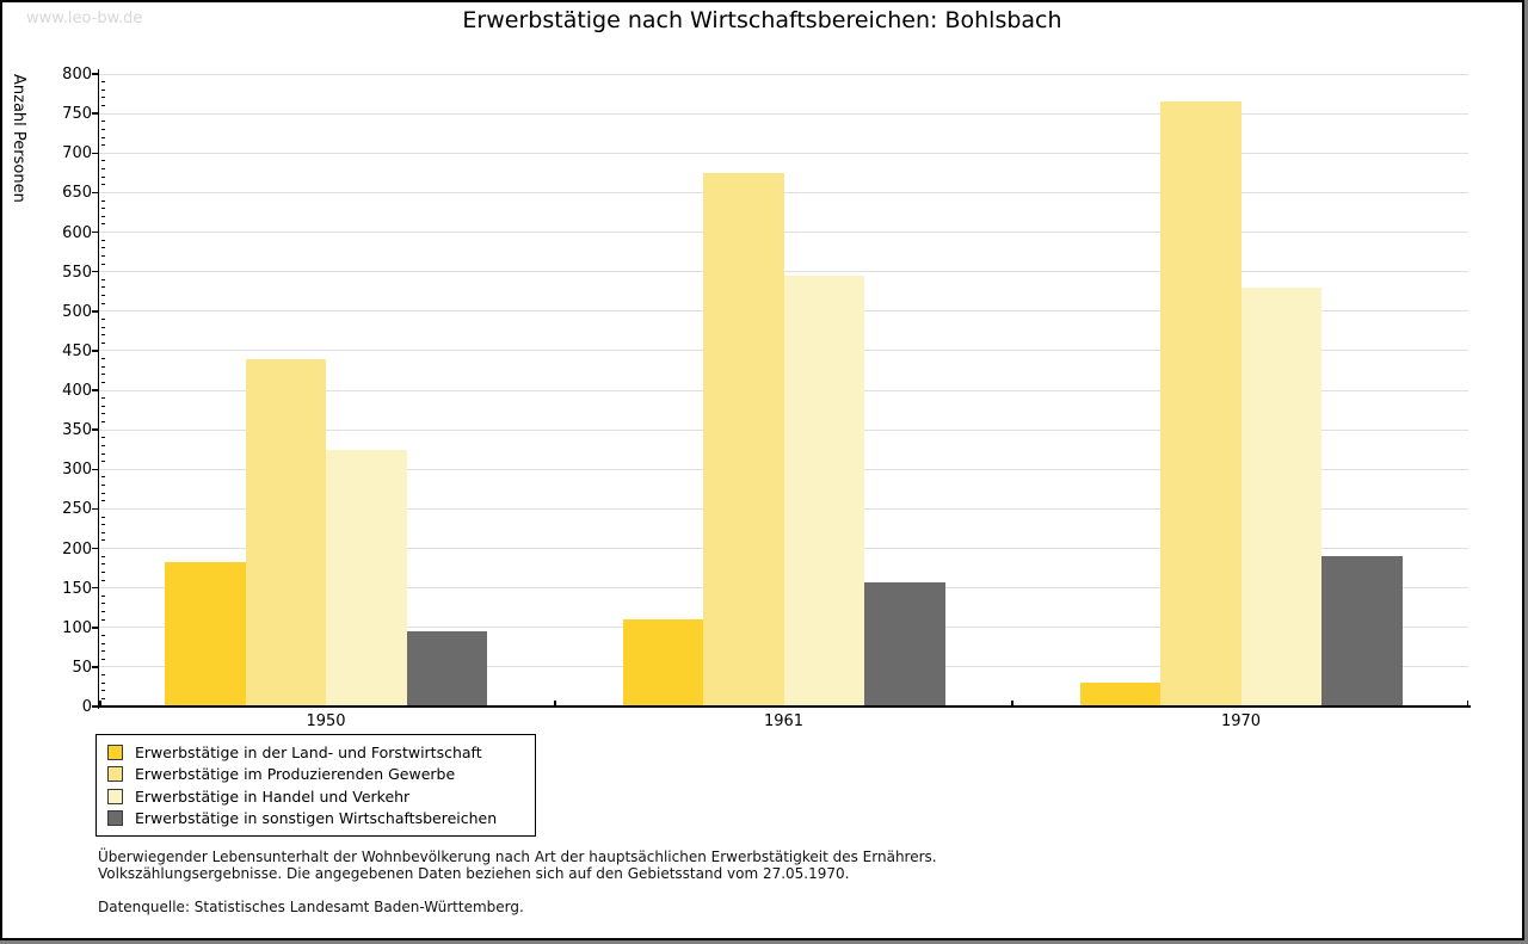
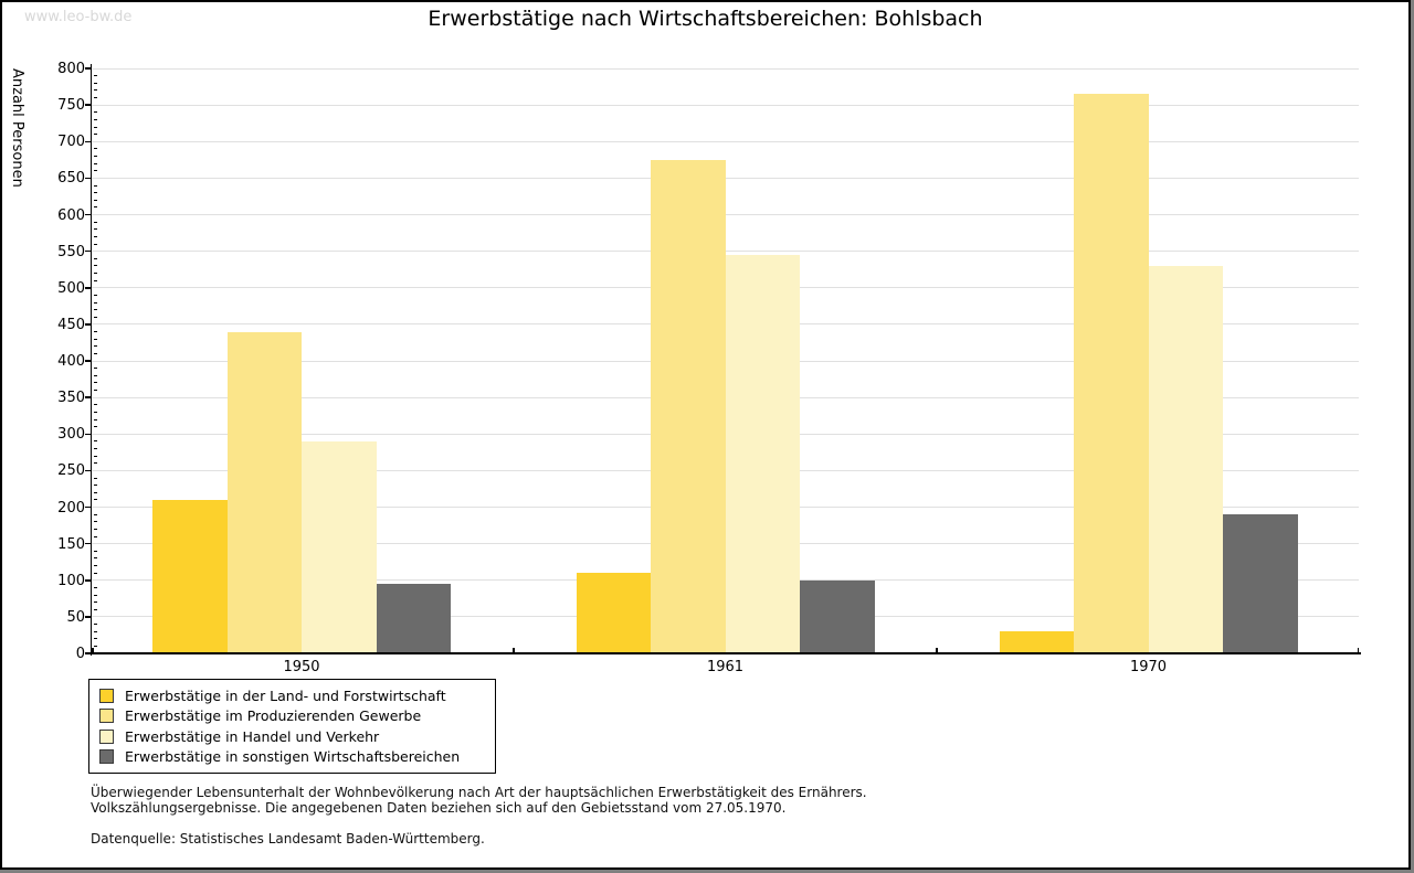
Erwerbstätige in der Land- und Forstwirtschaft/1950: 180 -> 210
Erwerbstätige in Handel und Verkehr/1950: 320 -> 290
Erwerbstätige in sonstigen Wirtschaftsbereichen/1961: 160 -> 100
